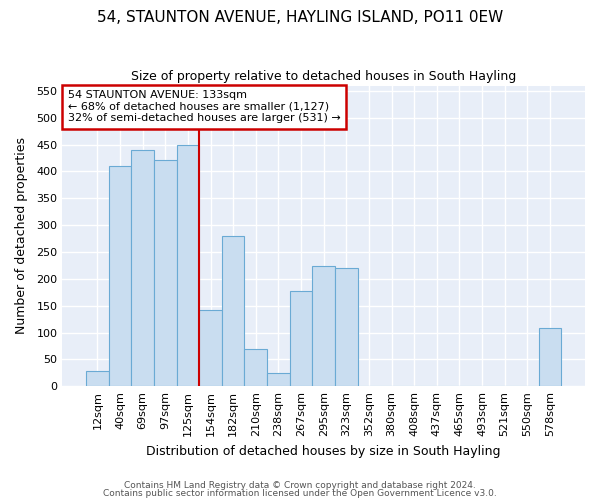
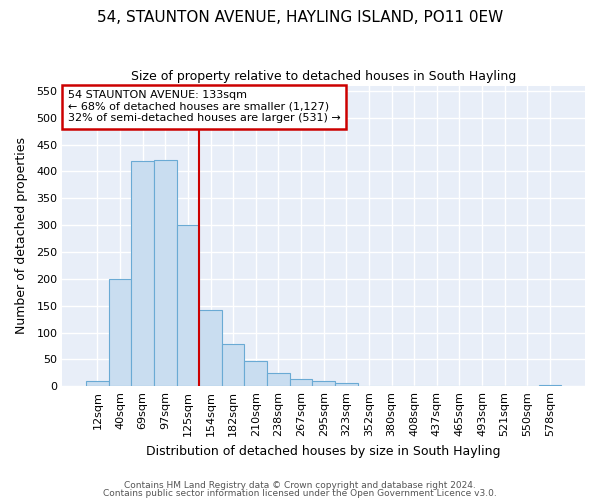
12sqm: 28 -> 10
40sqm: 410 -> 200
69sqm: 440 -> 420
125sqm: 450 -> 300
182sqm: 280 -> 78
210sqm: 70 -> 48
267sqm: 178 -> 14
295sqm: 224 -> 10
323sqm: 220 -> 7
578sqm: 108 -> 2
